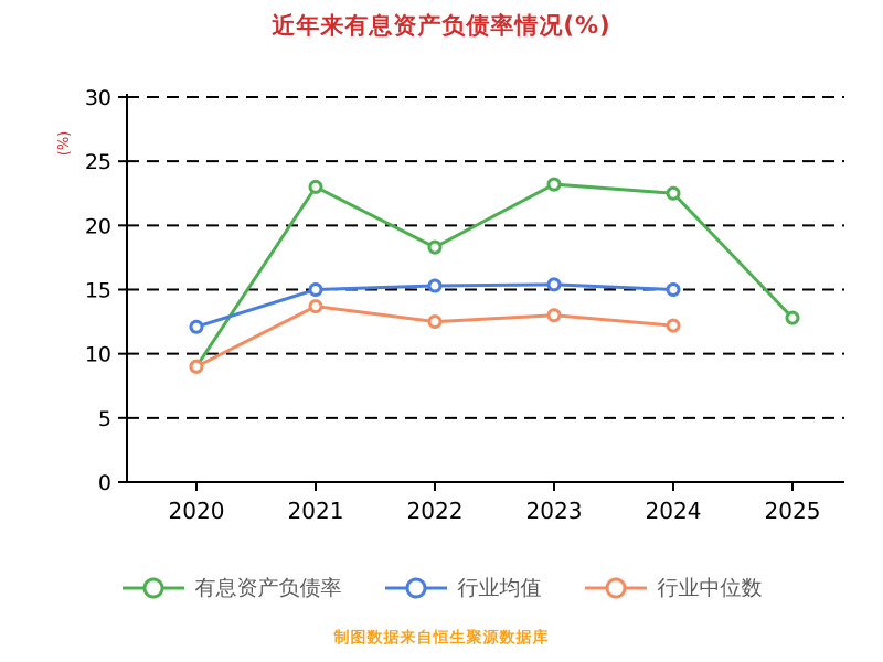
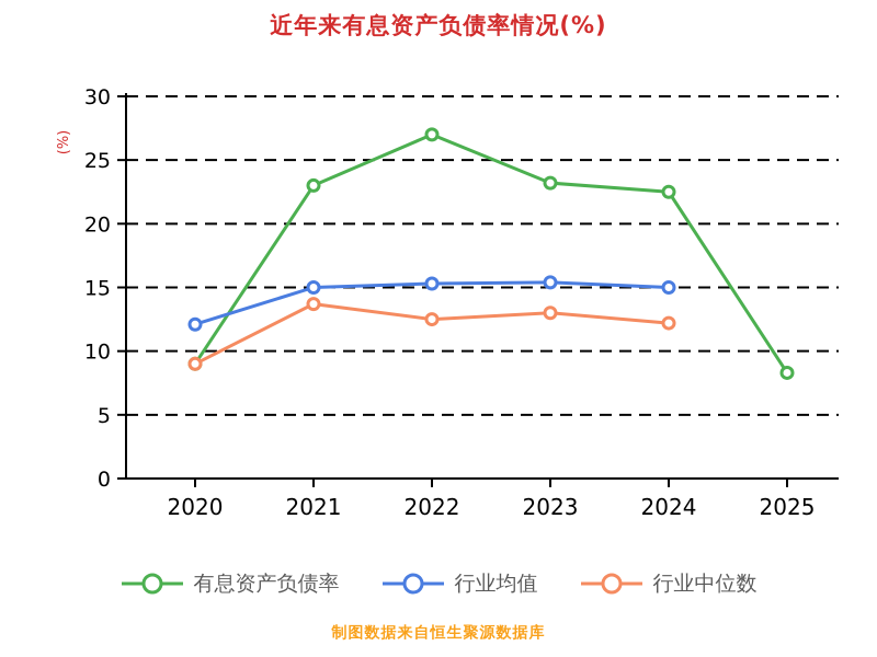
有息资产负债率/2022: 18.3 -> 27.0
有息资产负债率/2025: 12.8 -> 8.3
